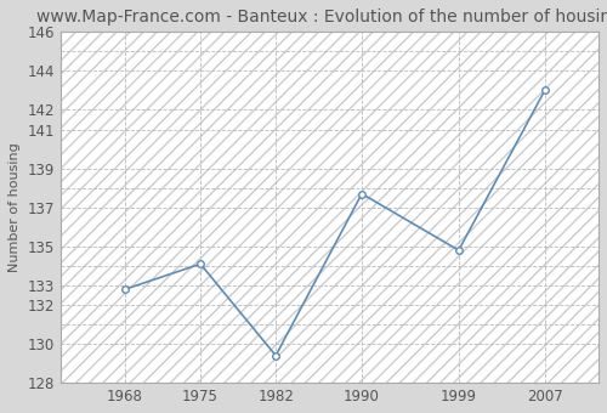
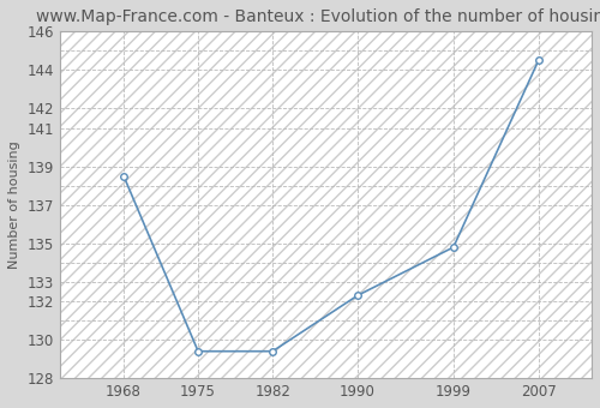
1968: 132.8 -> 138.5
1975: 134.1 -> 129.4
1990: 137.7 -> 132.3
2007: 143.0 -> 144.5
